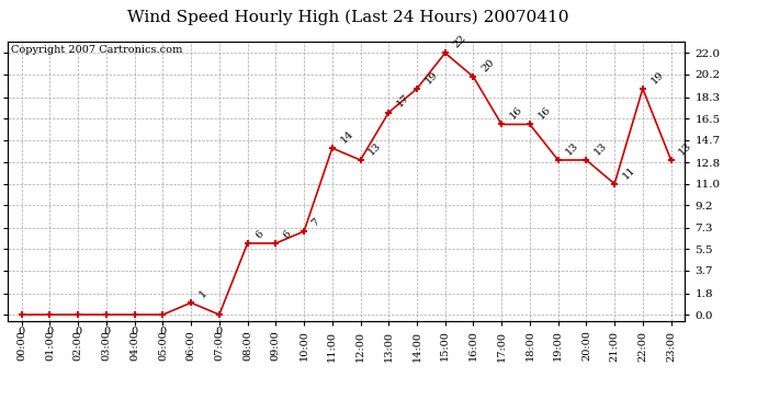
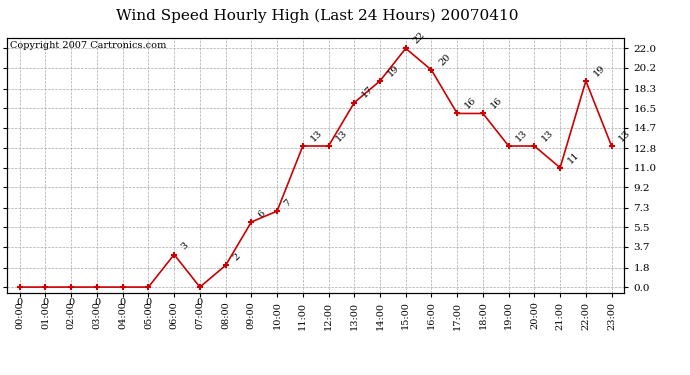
06:00: 1 -> 3
08:00: 6 -> 2
11:00: 14 -> 13
